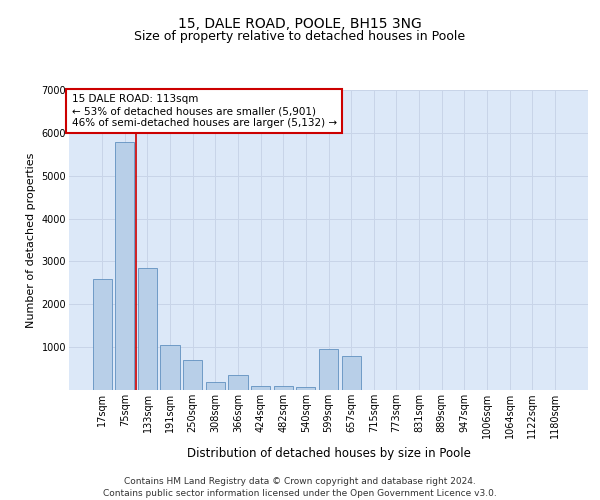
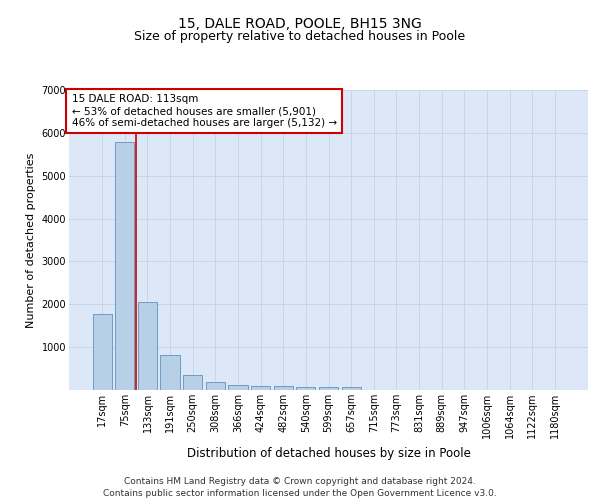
17sqm: 2600 -> 1780
133sqm: 2850 -> 2060
191sqm: 1050 -> 820
250sqm: 700 -> 340
366sqm: 350 -> 120
599sqm: 950 -> 80
657sqm: 800 -> 80
